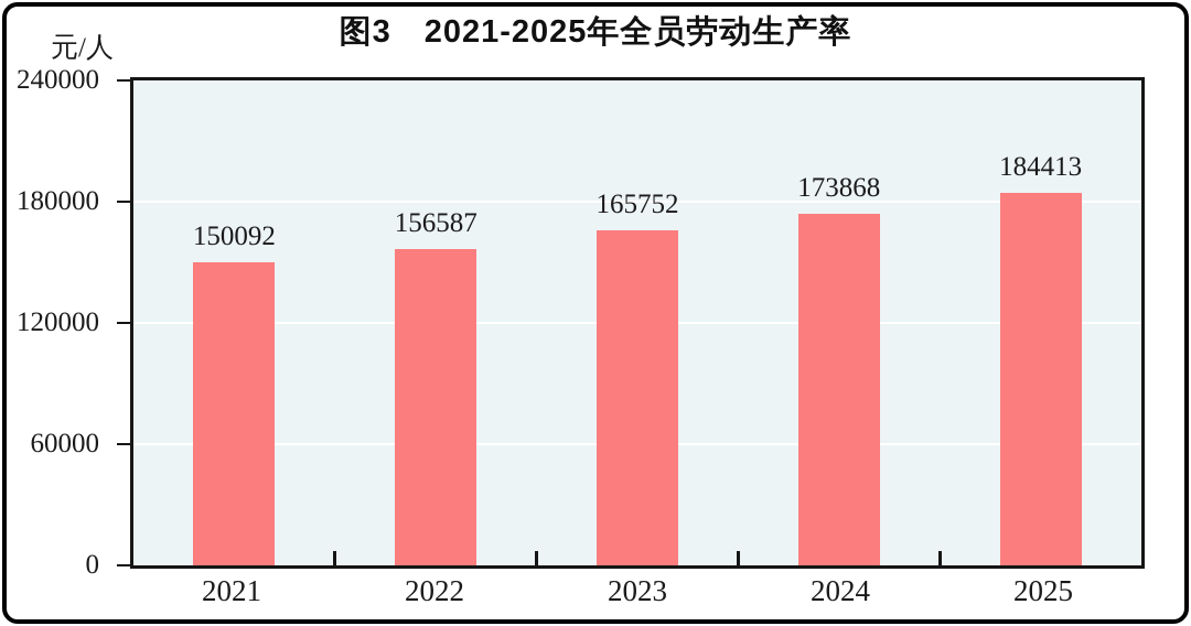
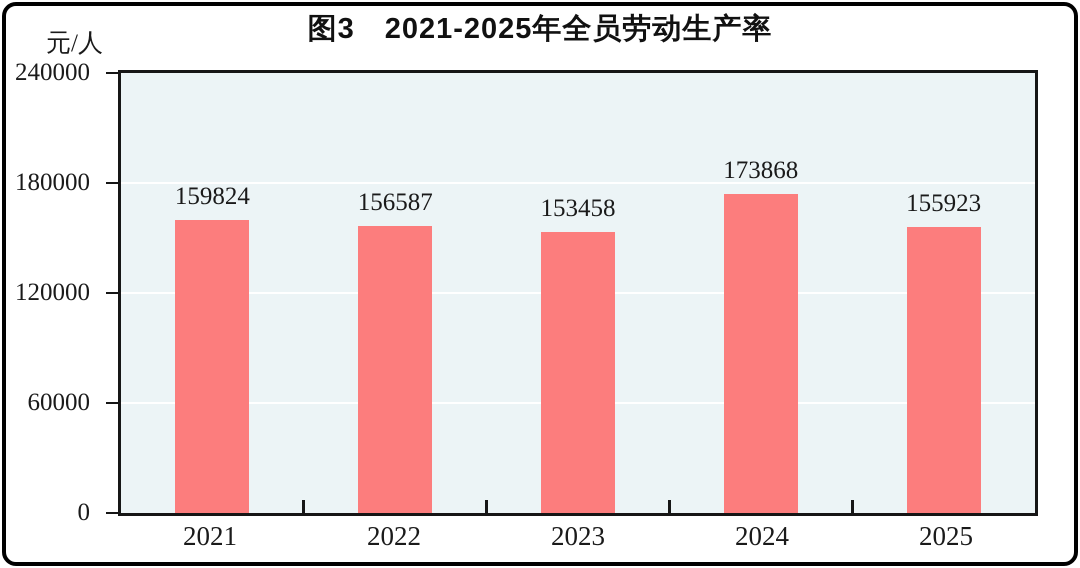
2021: 150092 -> 159824
2023: 165752 -> 153458
2025: 184413 -> 155923
